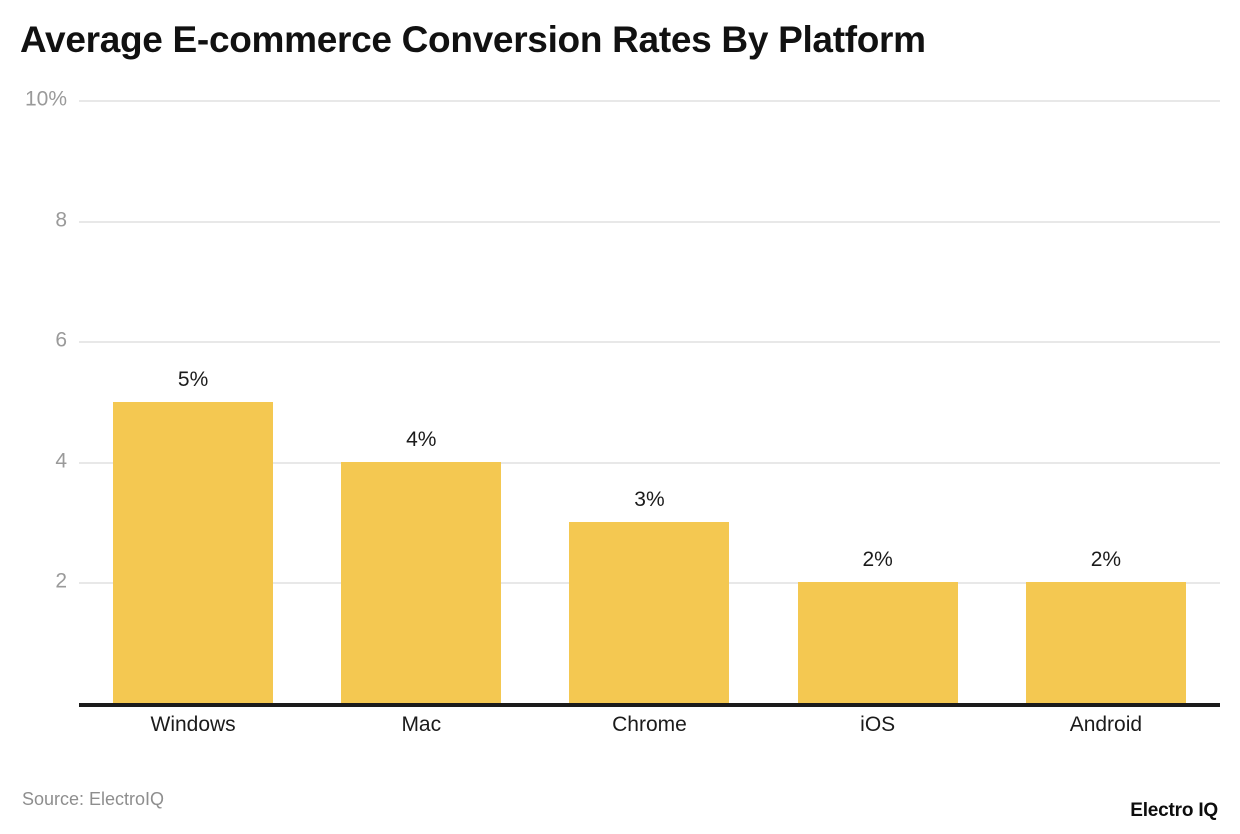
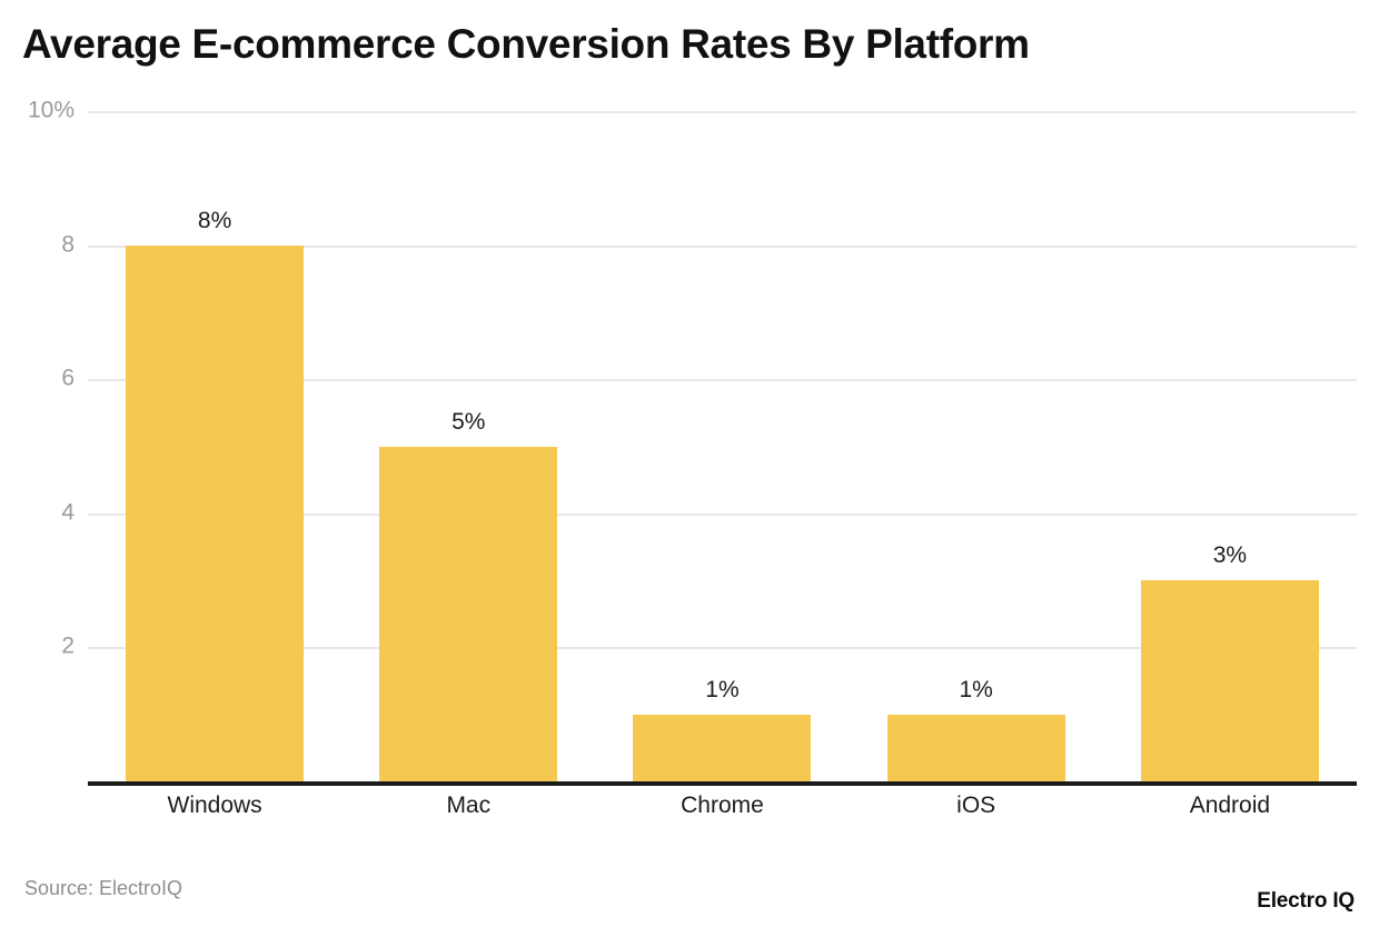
Windows: 5% -> 8%
Mac: 4% -> 5%
Chrome: 3% -> 1%
iOS: 2% -> 1%
Android: 2% -> 3%
